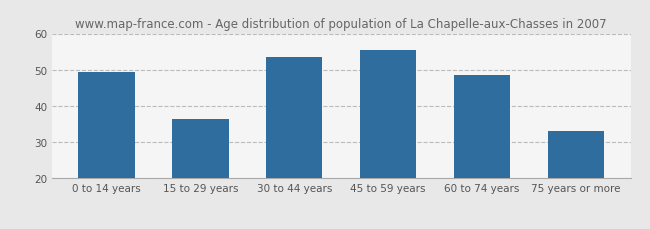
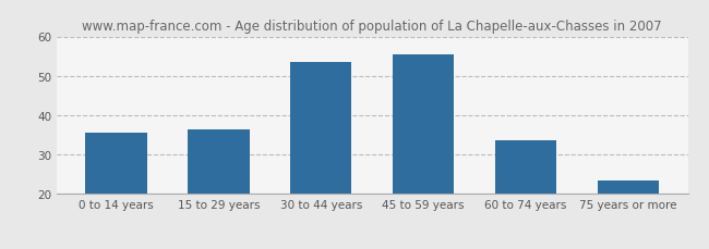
0 to 14 years: 49.5 -> 35.5
60 to 74 years: 48.5 -> 33.5
75 years or more: 33.0 -> 23.5
